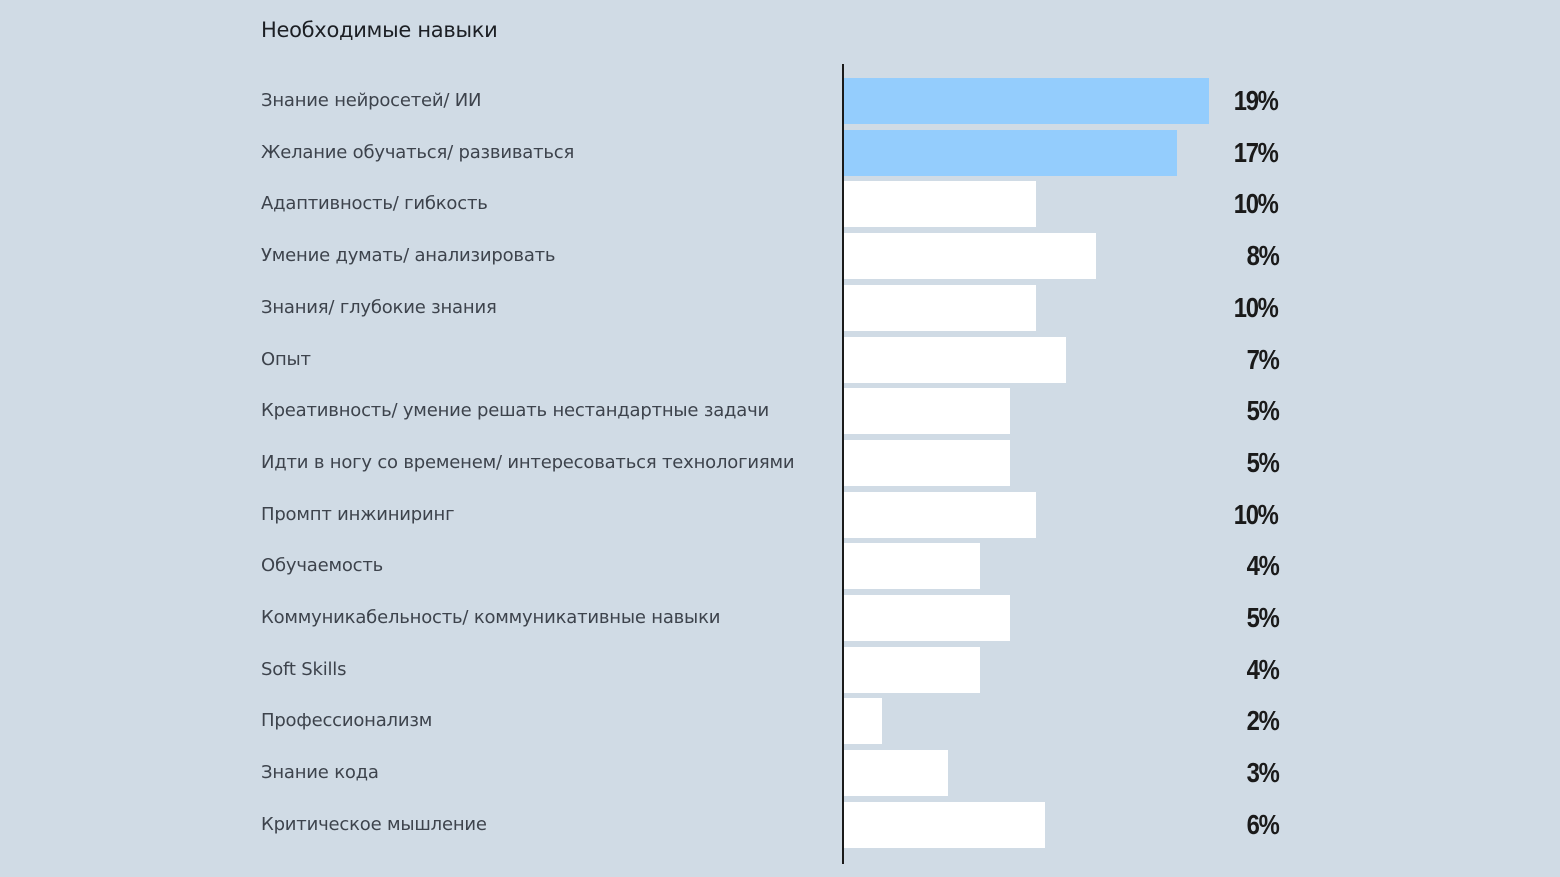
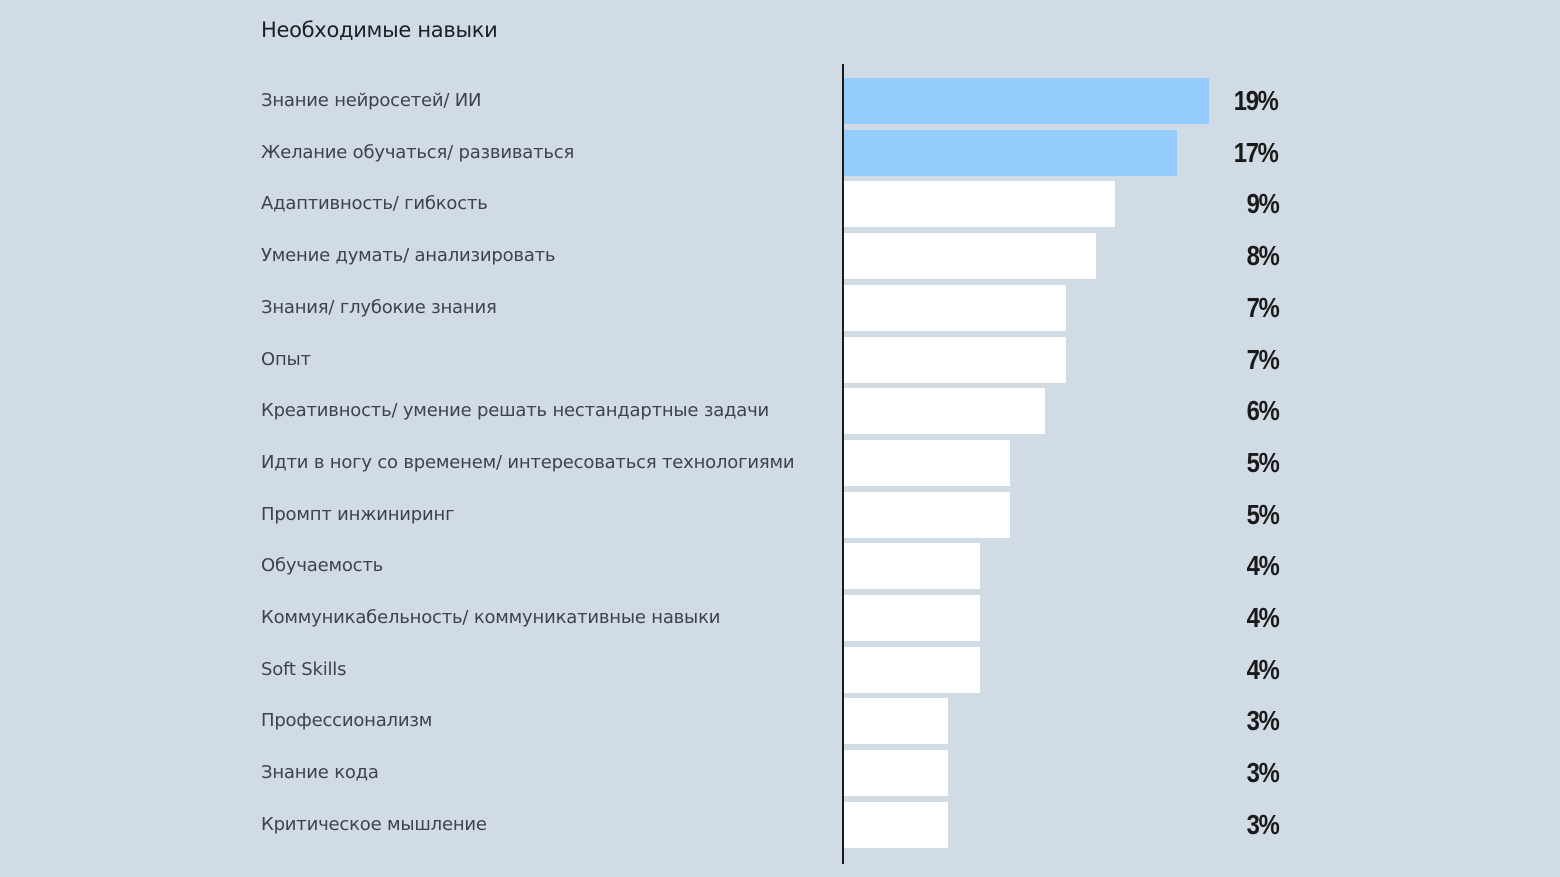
Адаптивность/ гибкость: 10% -> 9%
Знания/ глубокие знания: 10% -> 7%
Креативность/ умение решать нестандартные задачи: 5% -> 6%
Промпт инжиниринг: 10% -> 5%
Коммуникабельность/ коммуникативные навыки: 5% -> 4%
Профессионализм: 2% -> 3%
Критическое мышление: 6% -> 3%
